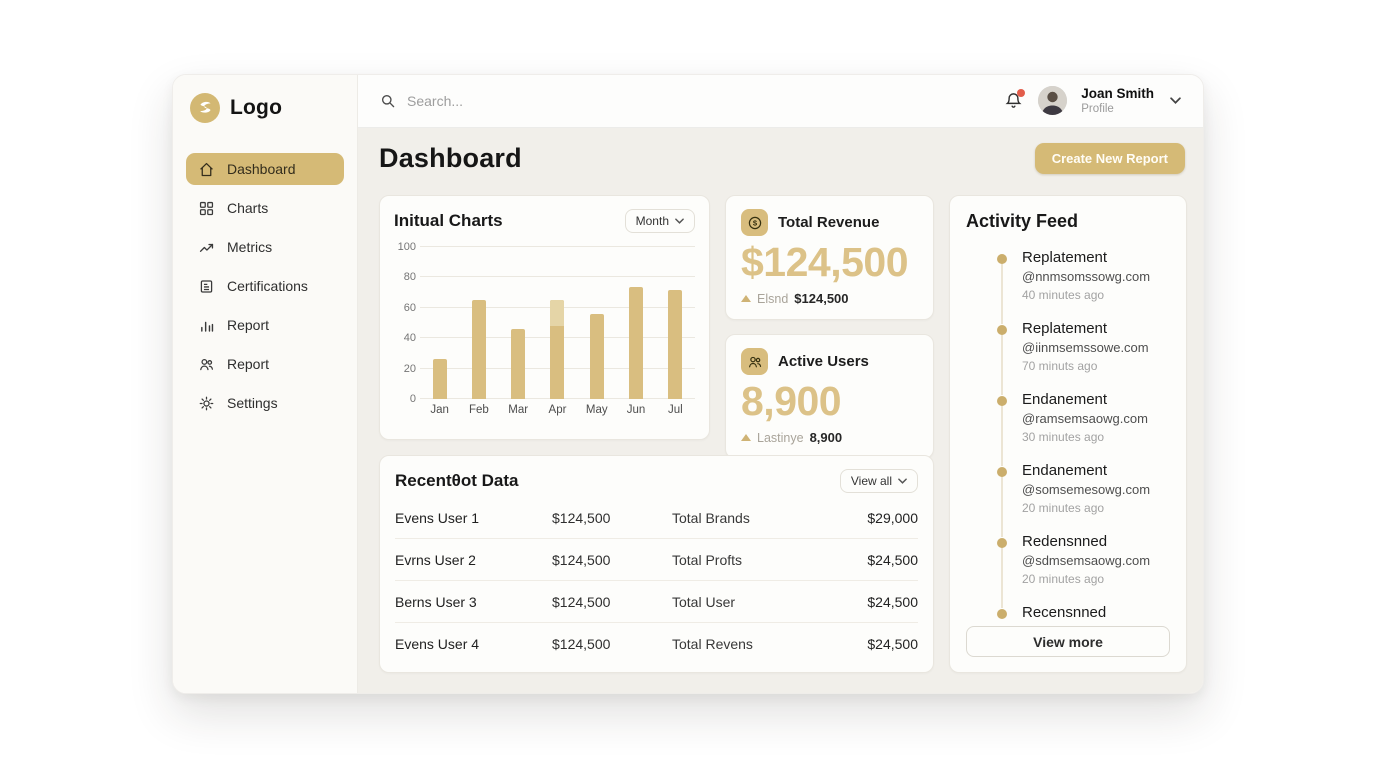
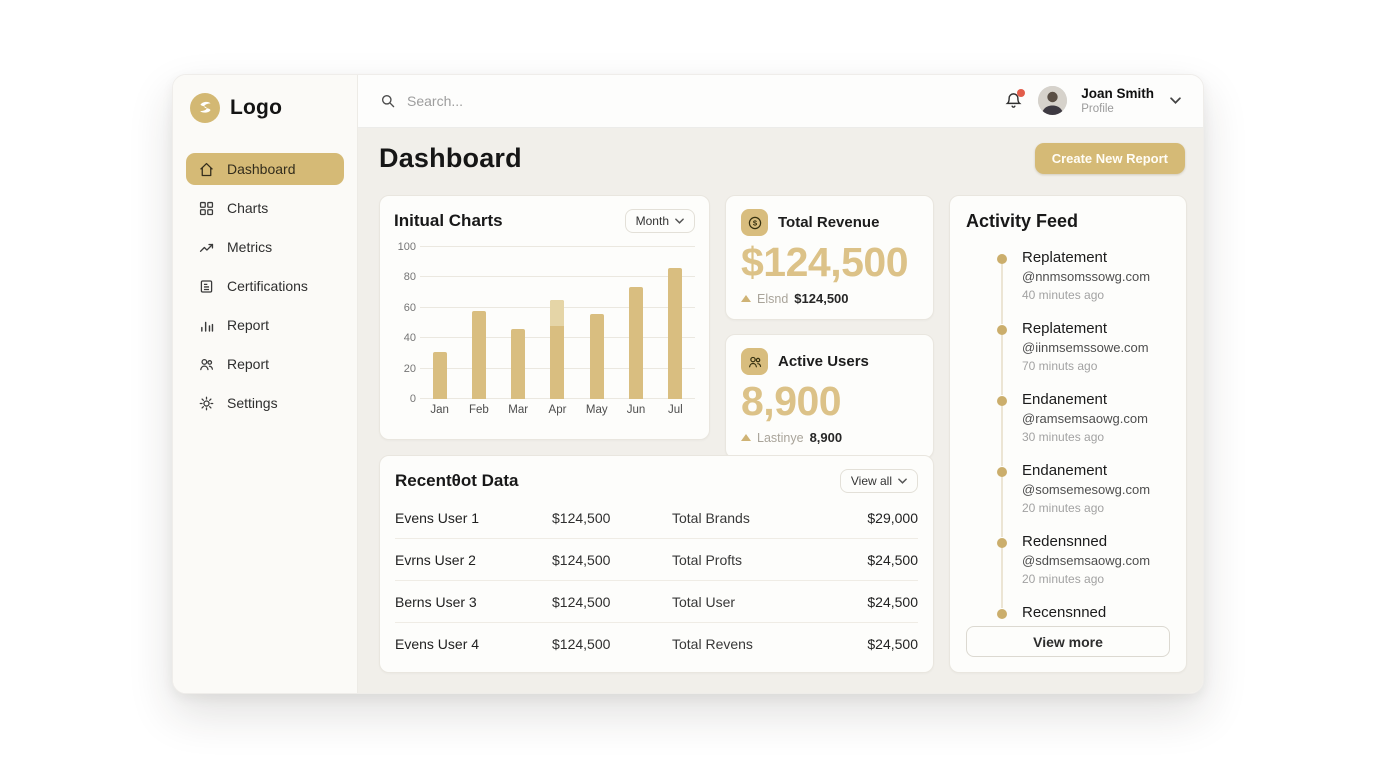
Jan: 26 -> 31
Feb: 65 -> 58
Jul: 72 -> 86
